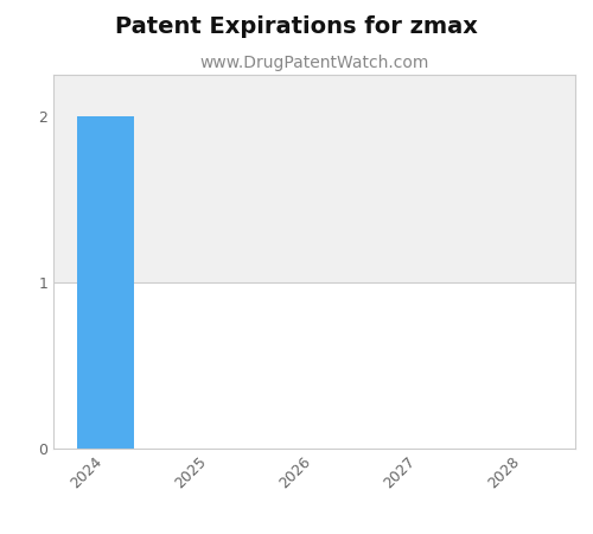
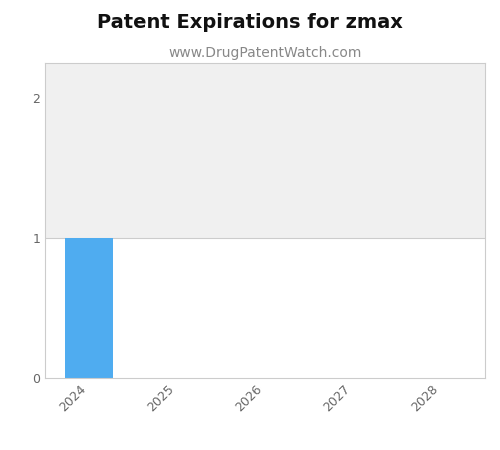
2024: 2 -> 1
